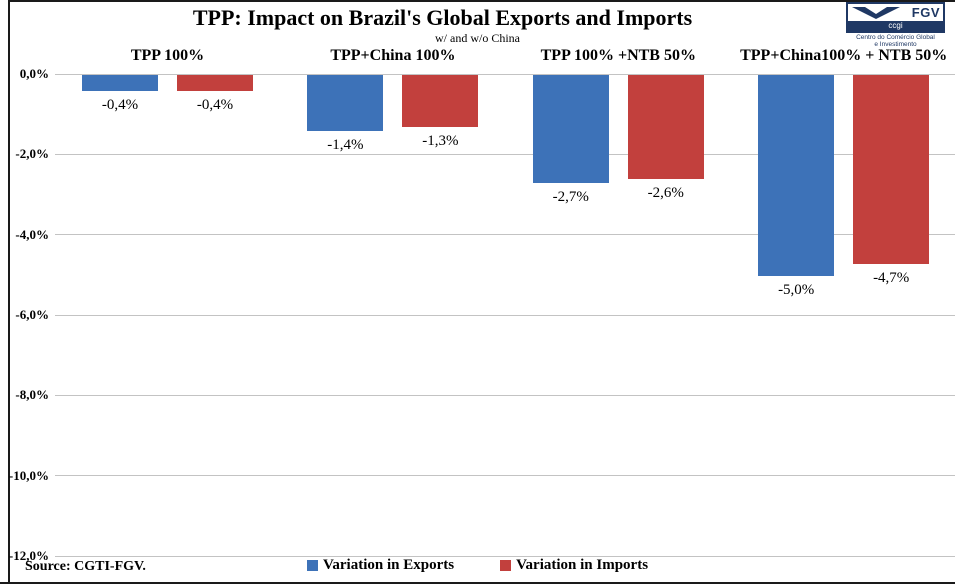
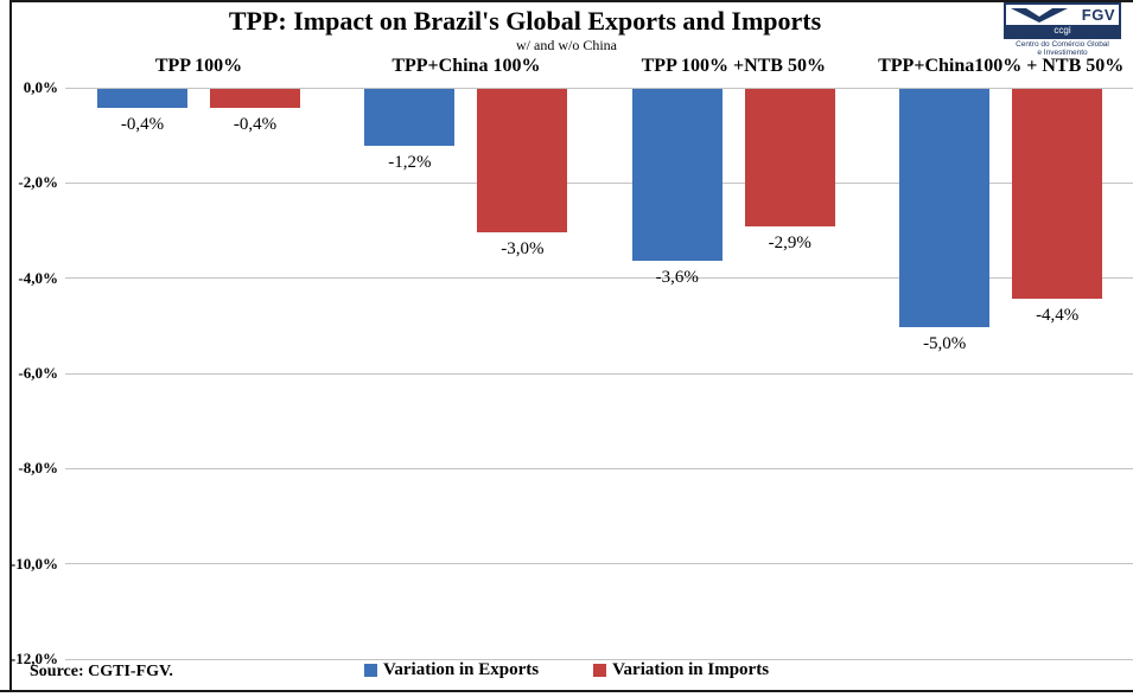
Variation in Exports/TPP+China 100%: -1,4% -> -1,2%
Variation in Imports/TPP+China 100%: -1,3% -> -3,0%
Variation in Exports/TPP 100% +NTB 50%: -2,7% -> -3,6%
Variation in Imports/TPP 100% +NTB 50%: -2,6% -> -2,9%
Variation in Imports/TPP+China100% + NTB 50%: -4,7% -> -4,4%
